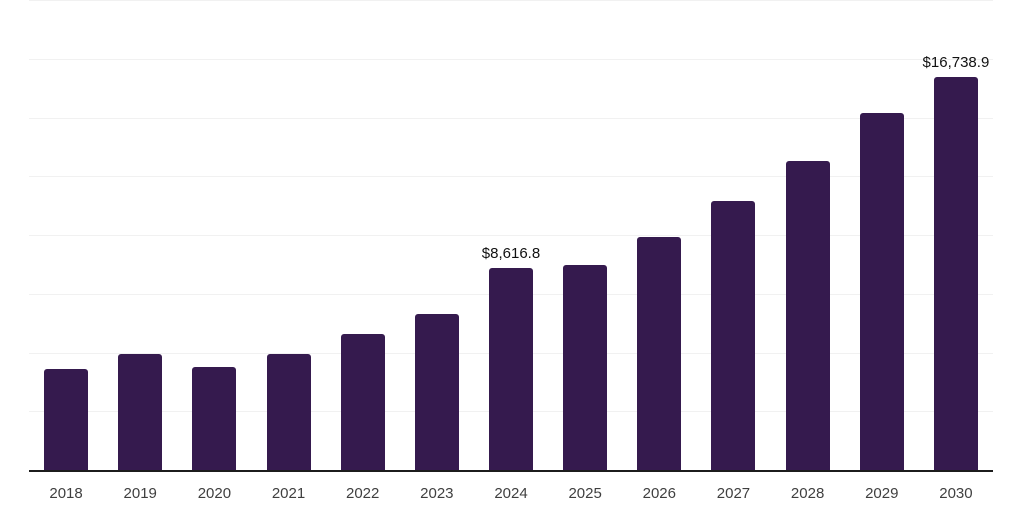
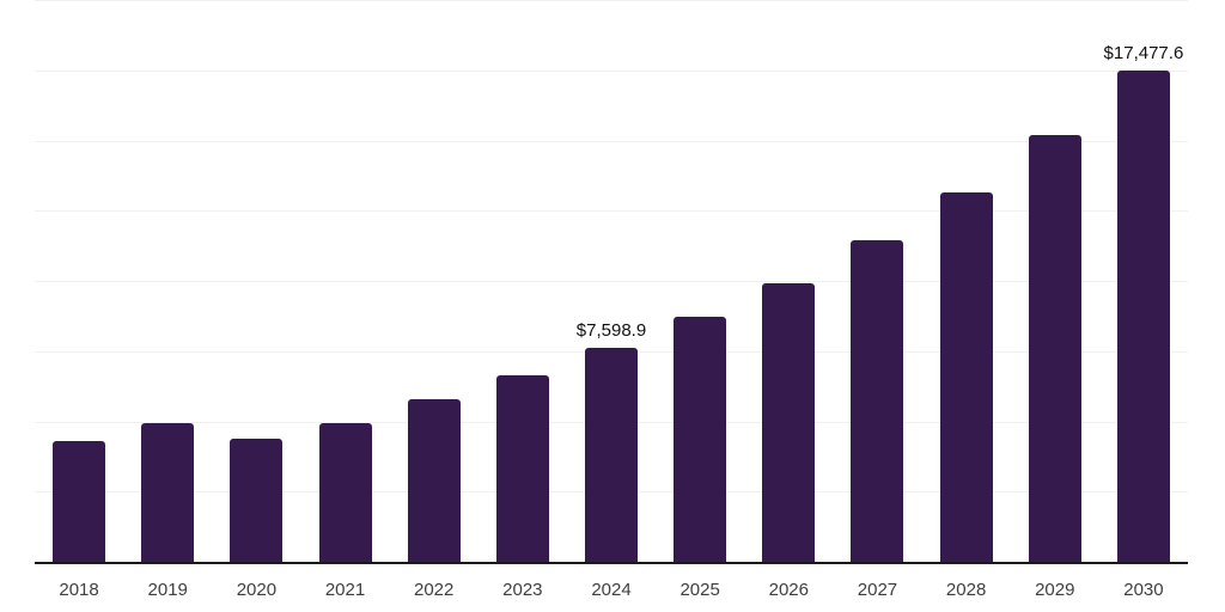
2024: $8,616.8 -> $7,598.9
2030: $16,738.9 -> $17,477.6
